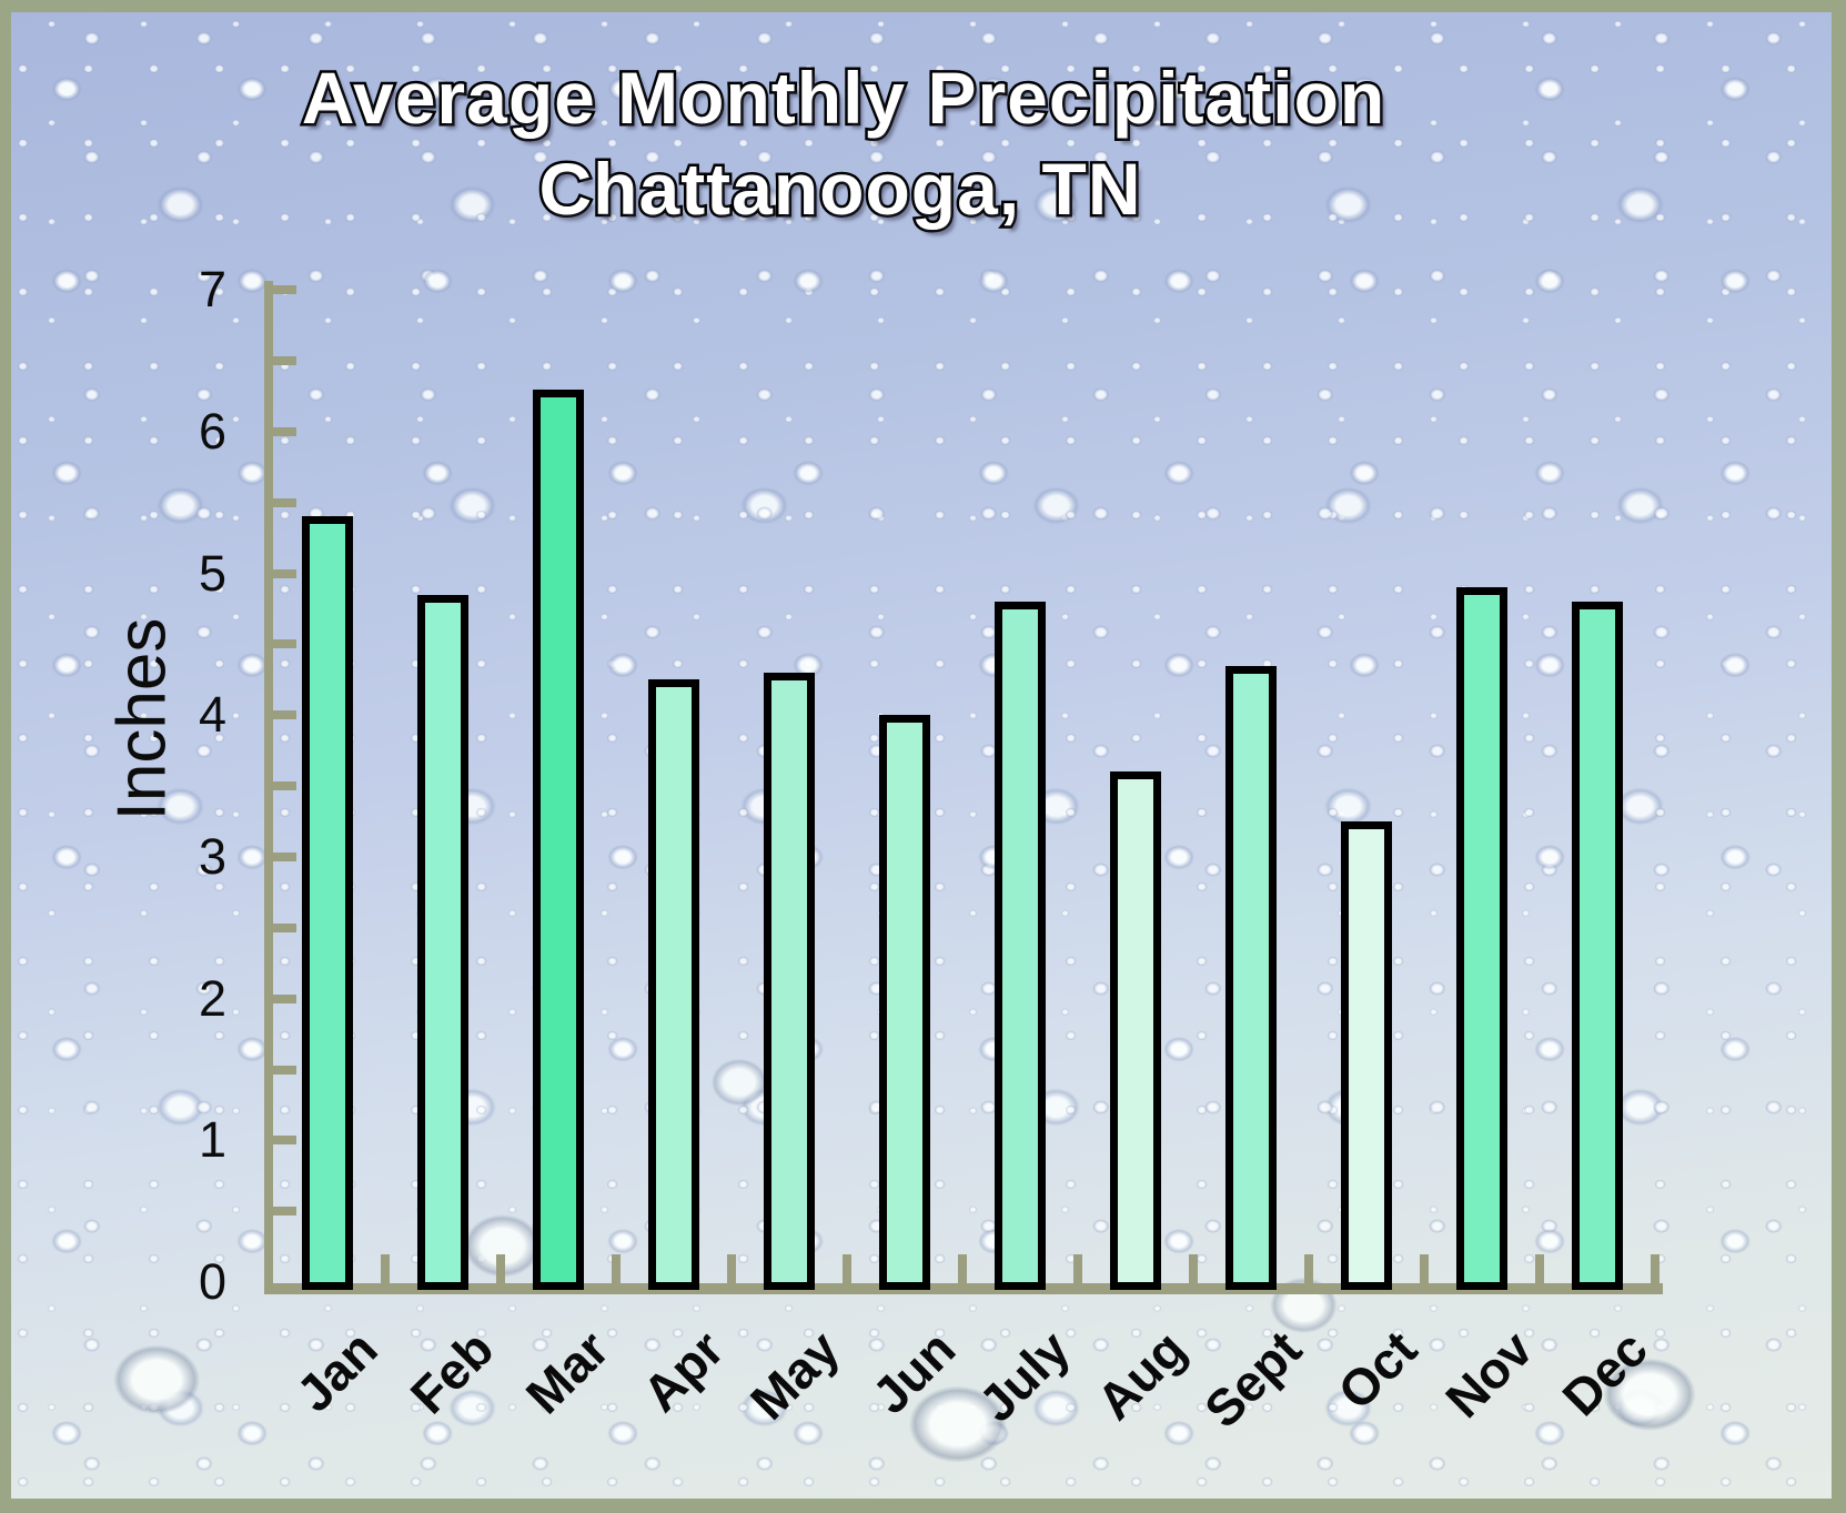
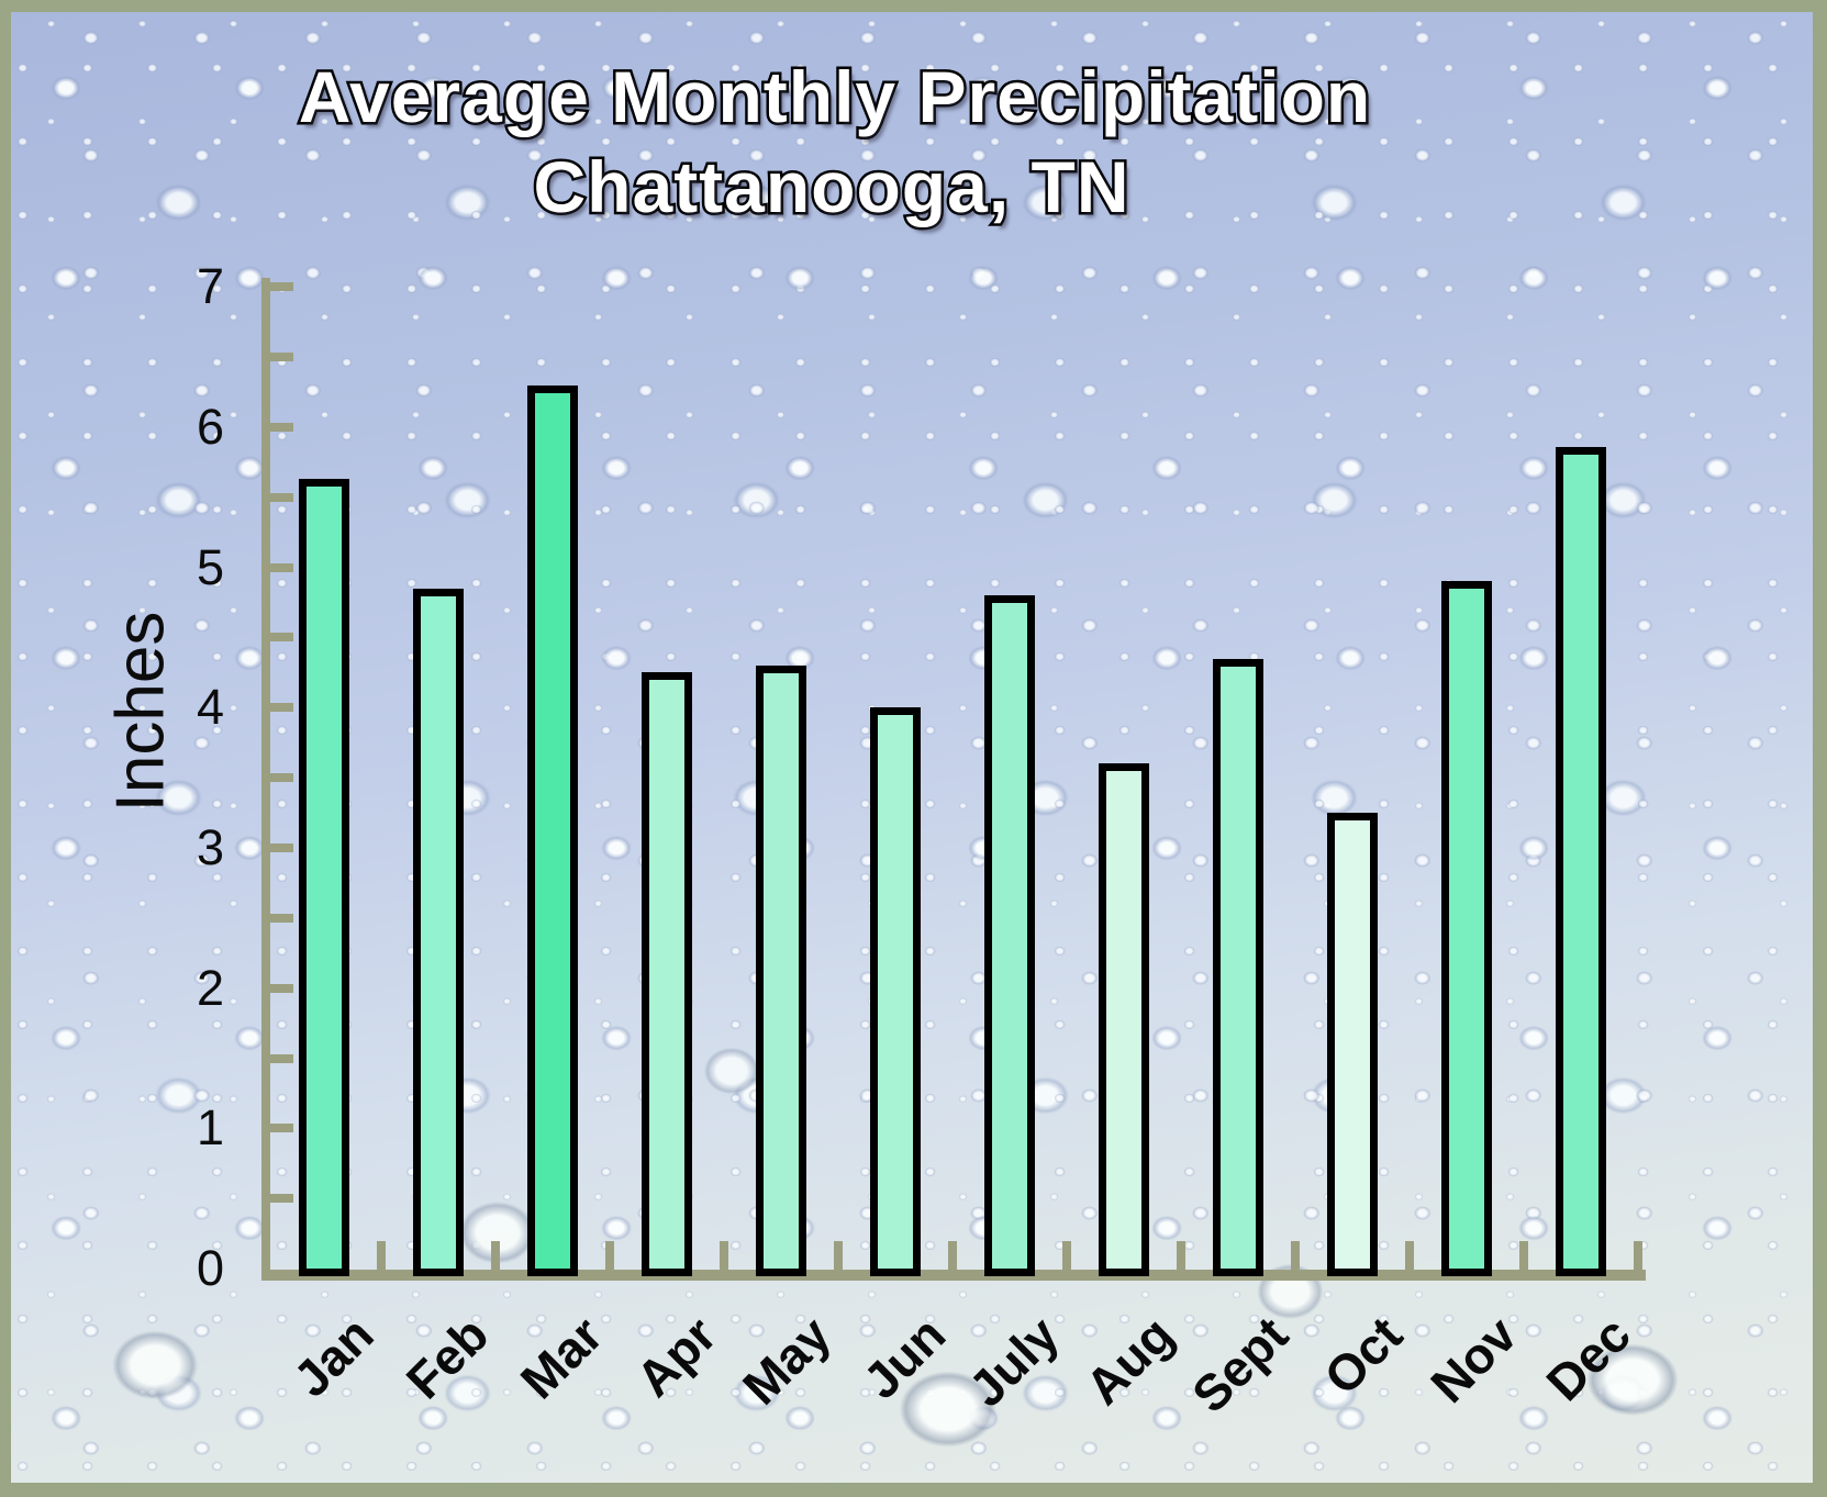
Jan: 5.40 -> 5.63
Dec: 4.80 -> 5.86
